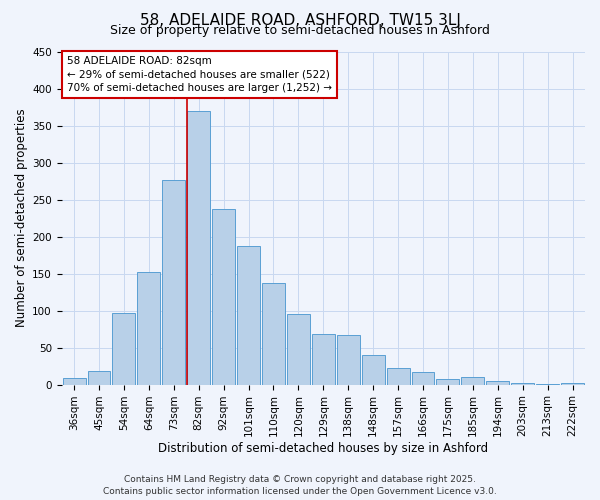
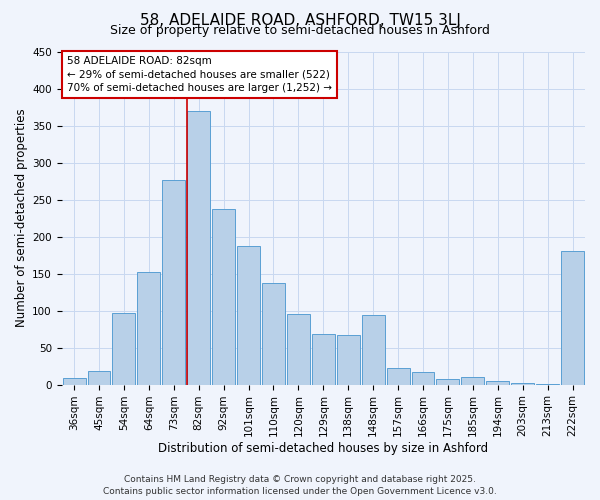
148sqm: 40 -> 94
222sqm: 2 -> 180
